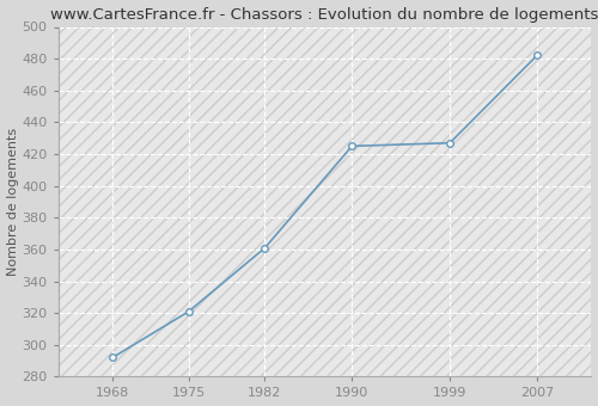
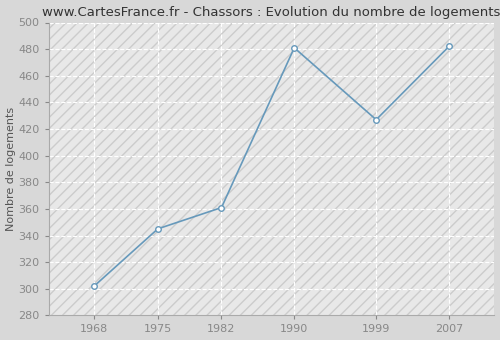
1968: 292 -> 302
1975: 321 -> 345
1990: 425 -> 481
